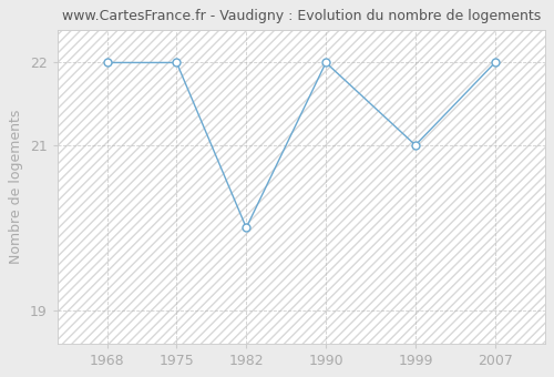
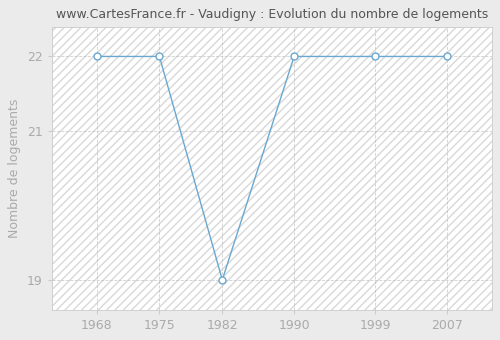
1982: 20 -> 19
1999: 21 -> 22
